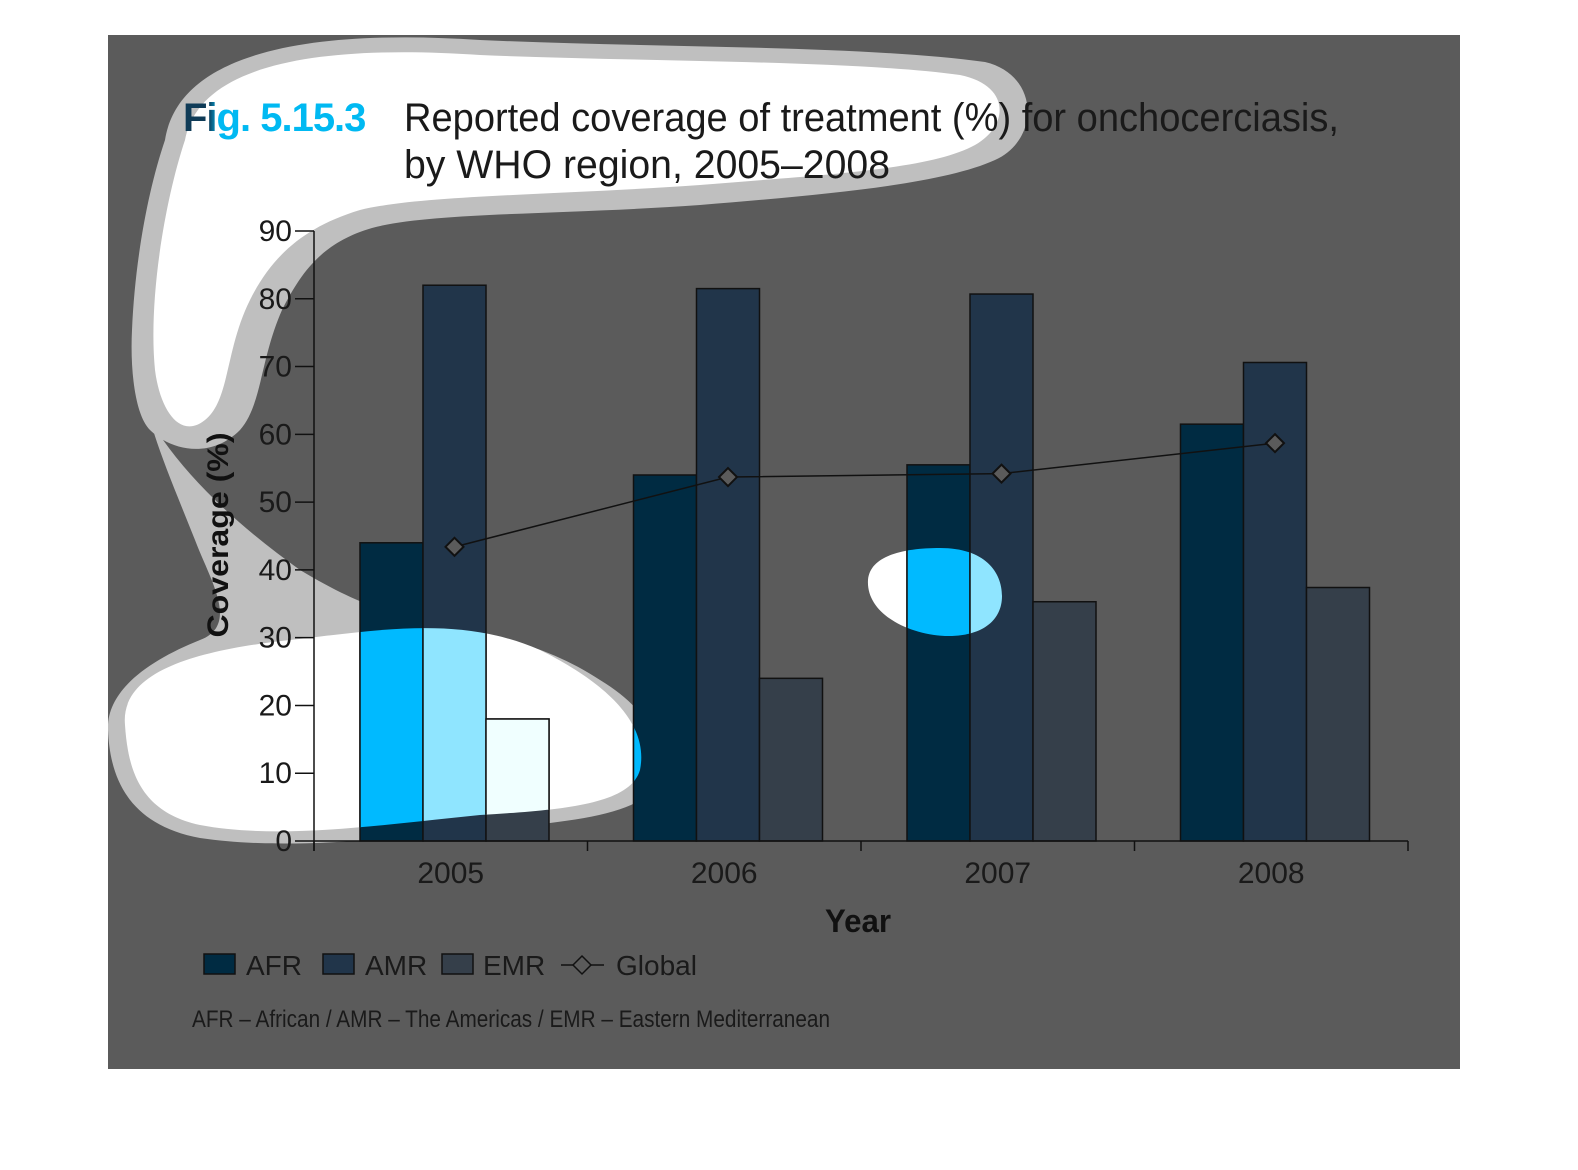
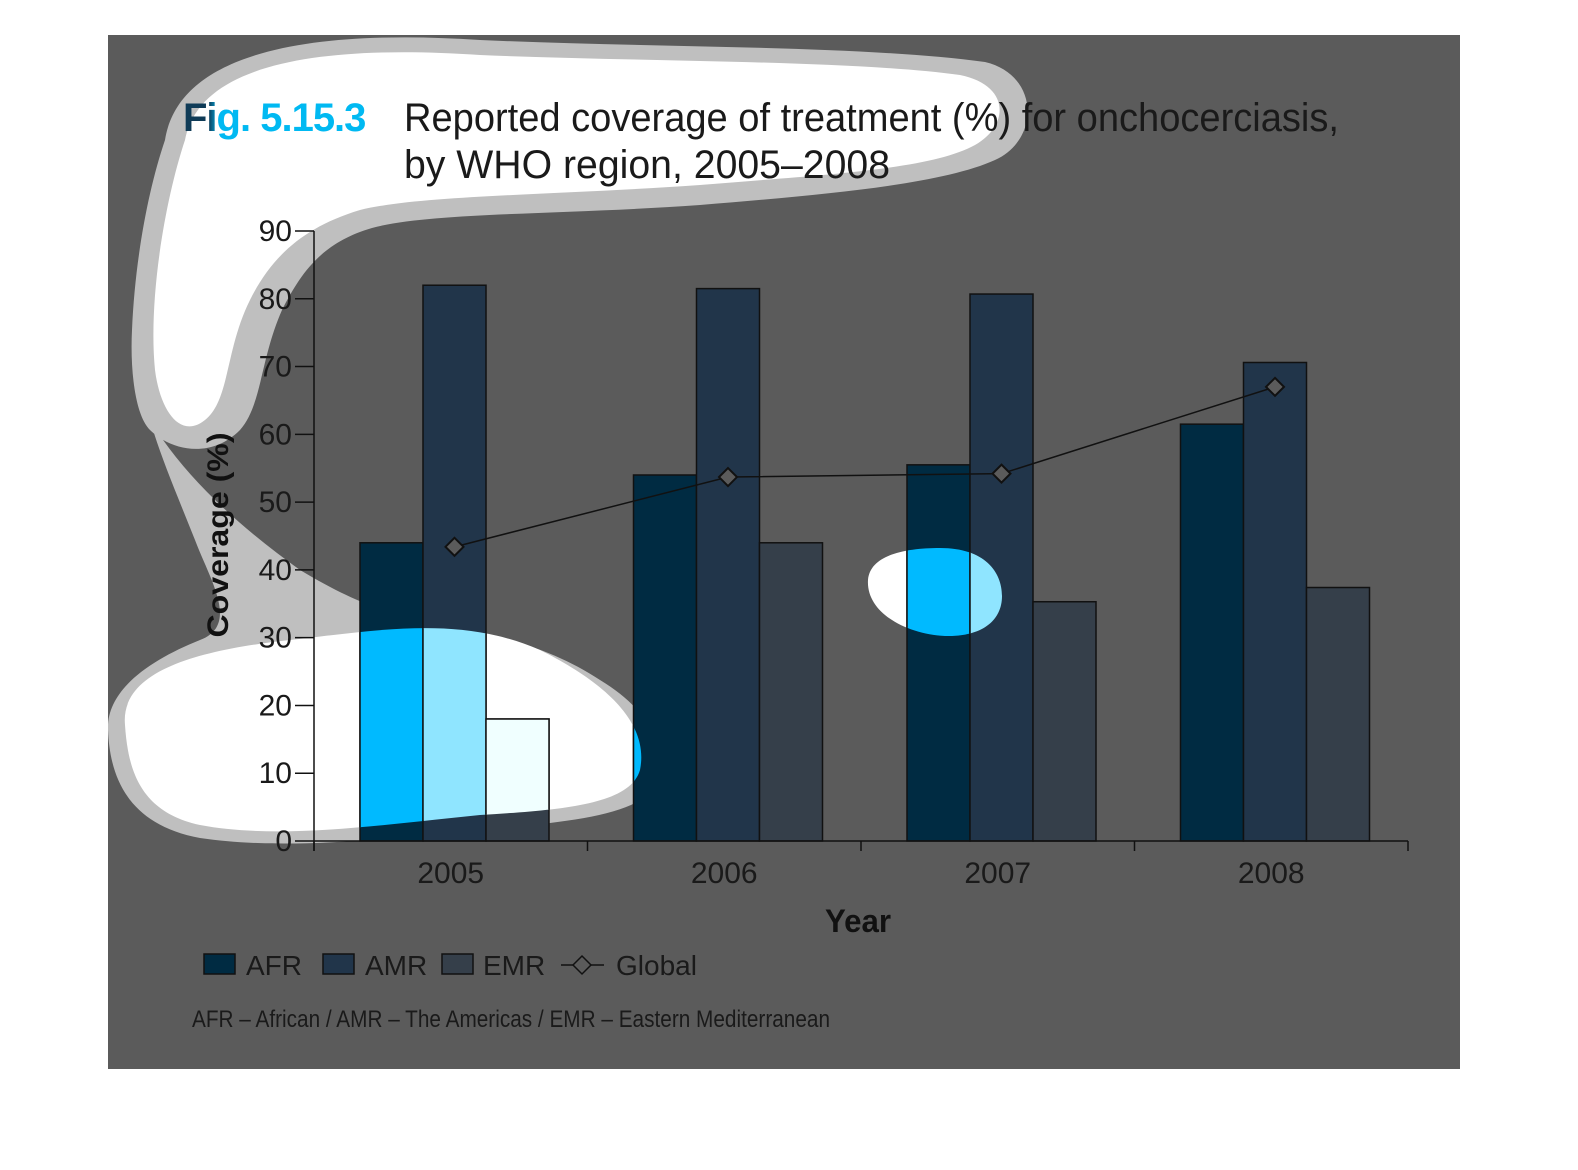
EMR/2006: 24 -> 44
Global/2008: 59 -> 67
